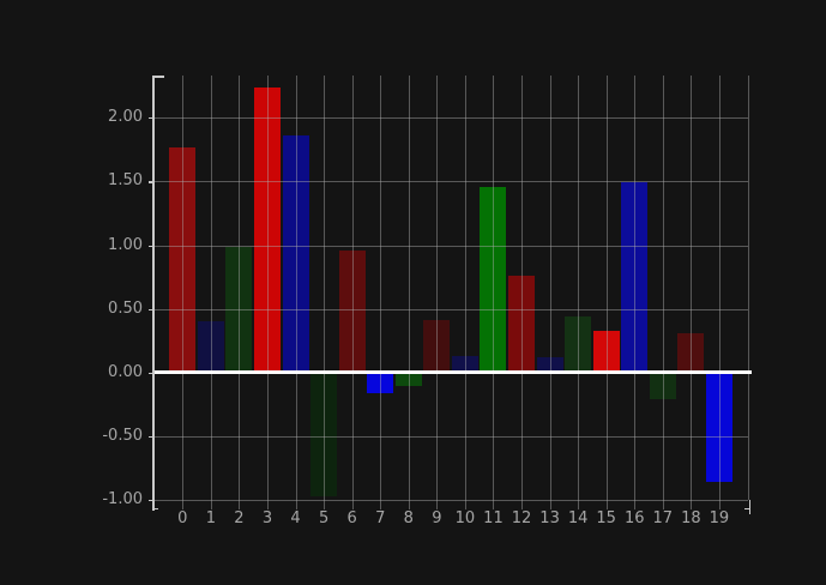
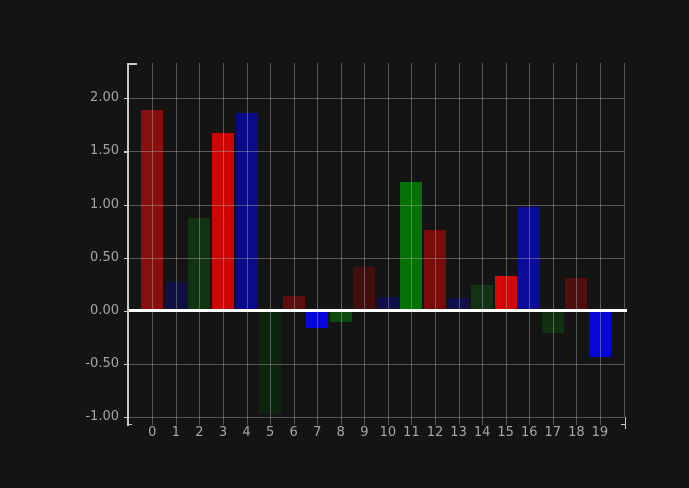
0: 1.77 -> 1.89
1: 0.40 -> 0.27
2: 0.99 -> 0.87
3: 2.24 -> 1.67
6: 0.96 -> 0.14
11: 1.46 -> 1.21
14: 0.44 -> 0.24
16: 1.49 -> 0.98
19: -0.86 -> -0.43
